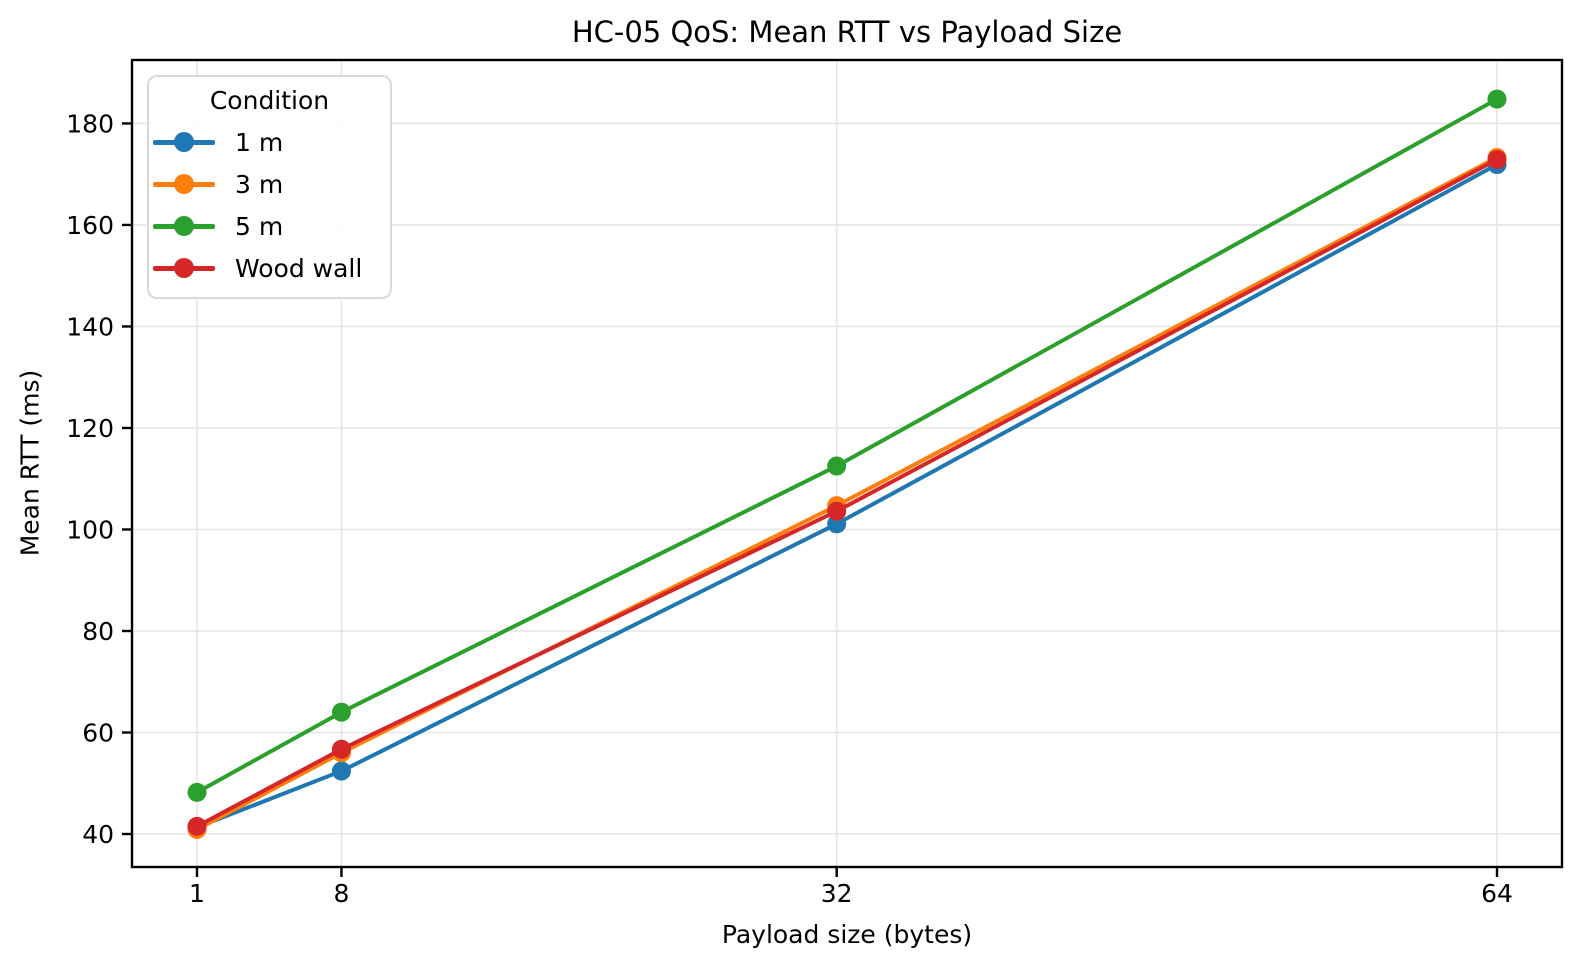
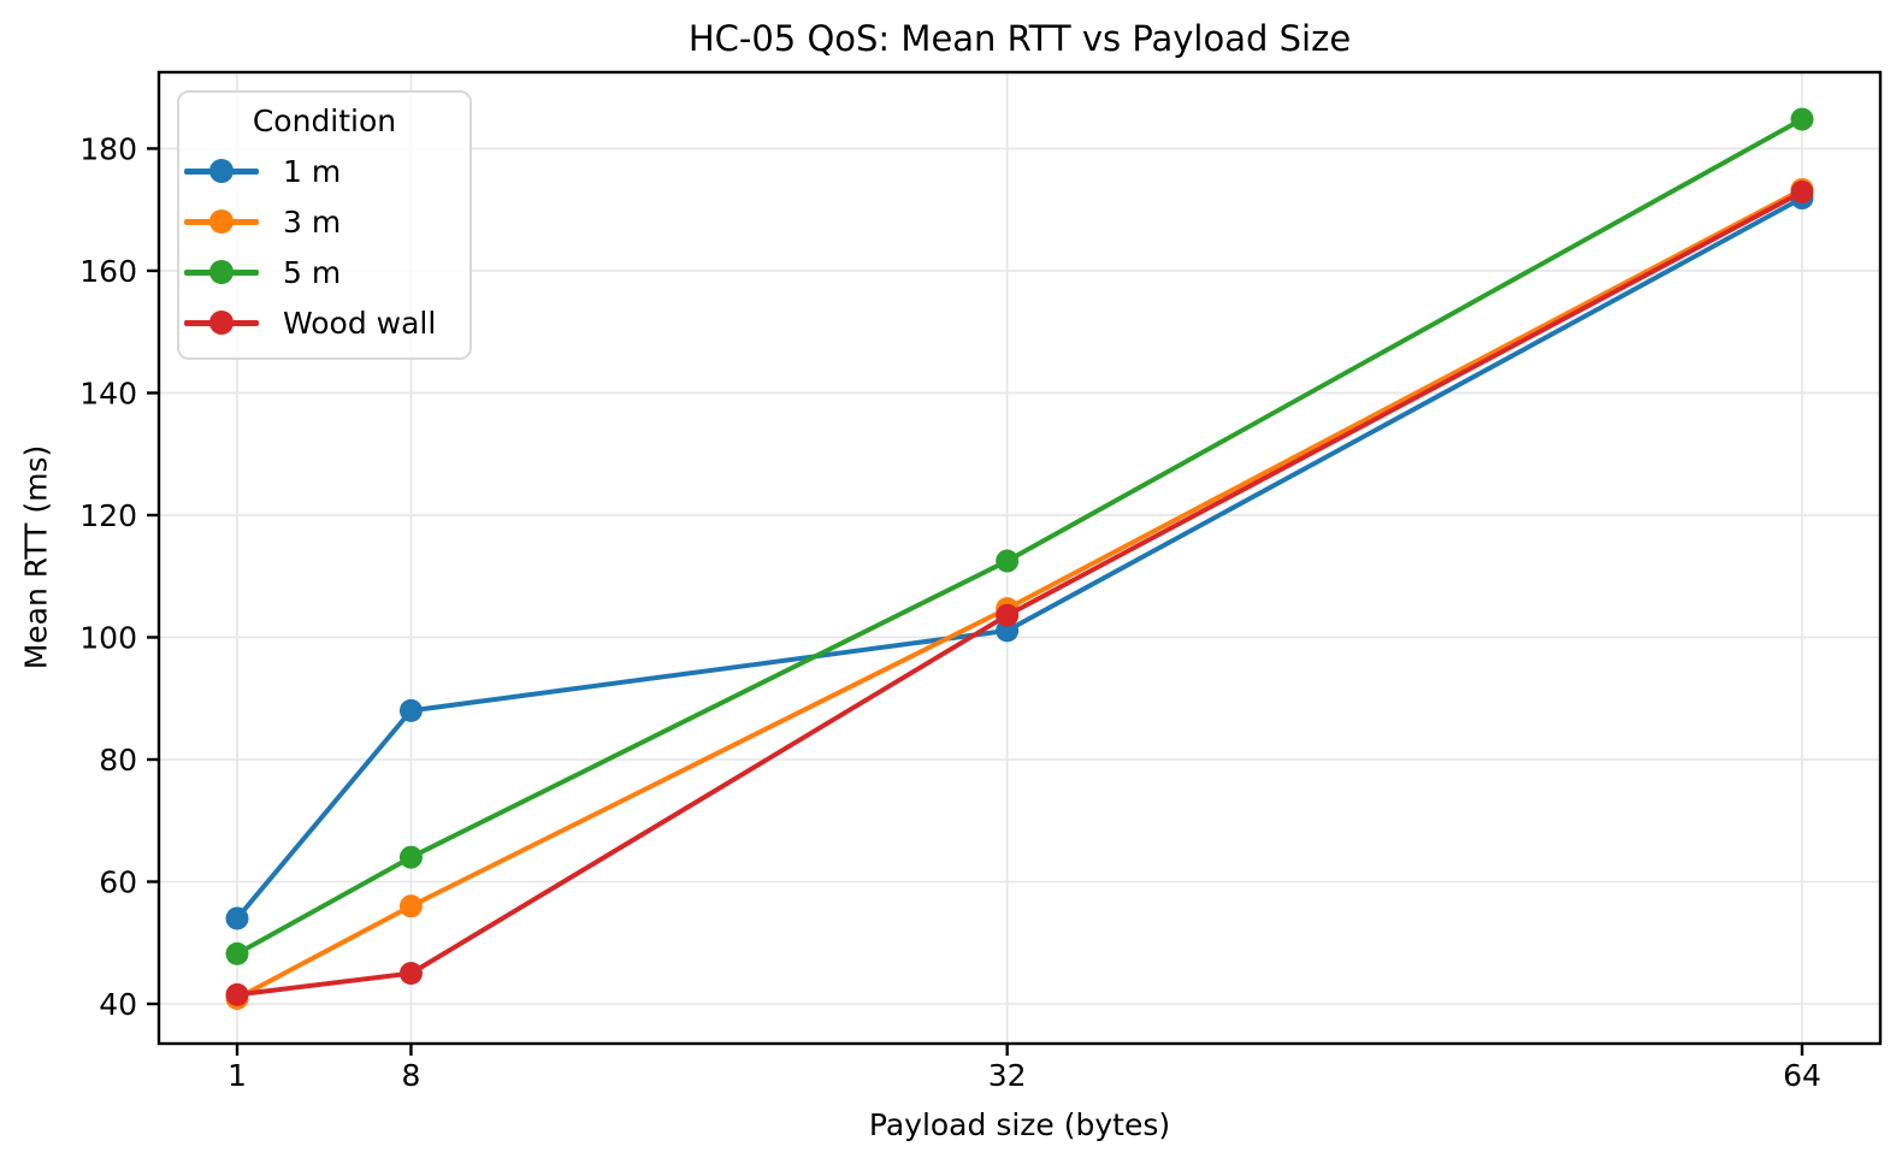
1 m/1: 41 -> 54
1 m/8: 52 -> 88
Wood wall/8: 57 -> 45
